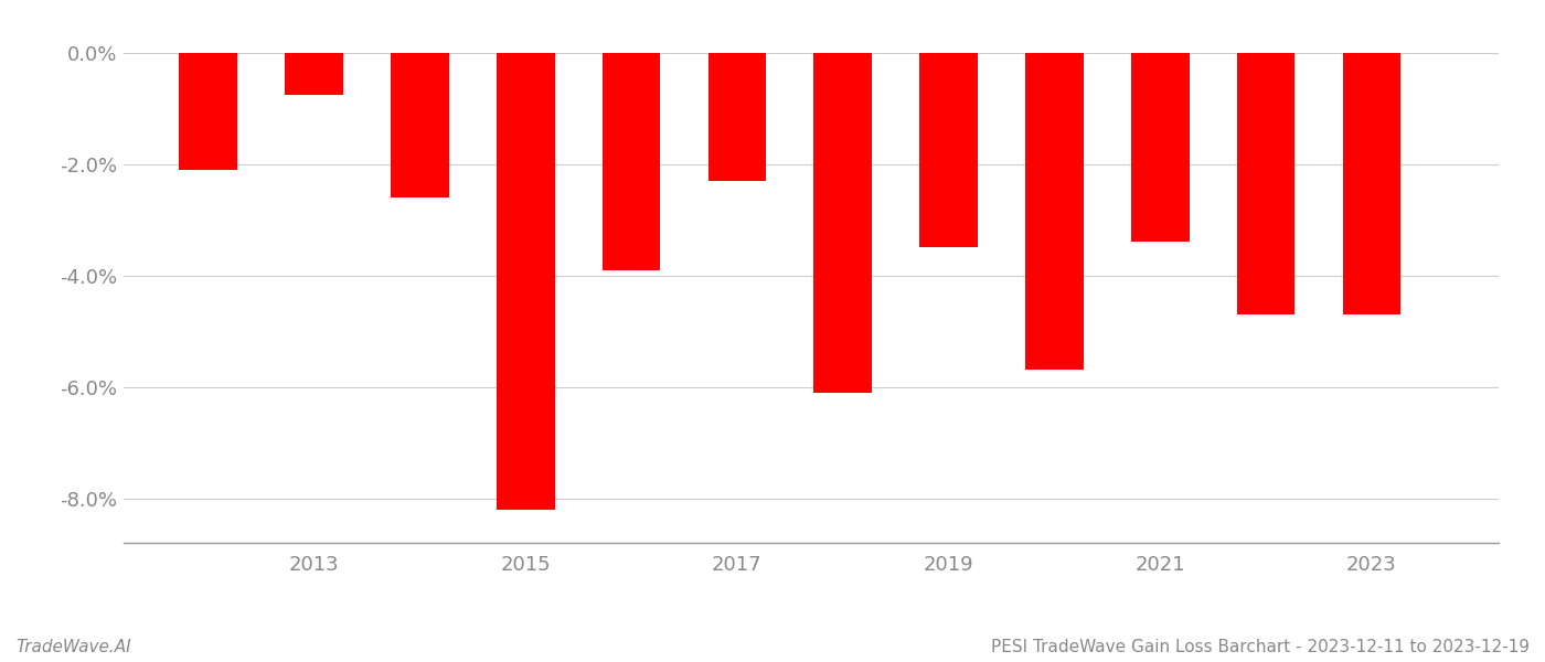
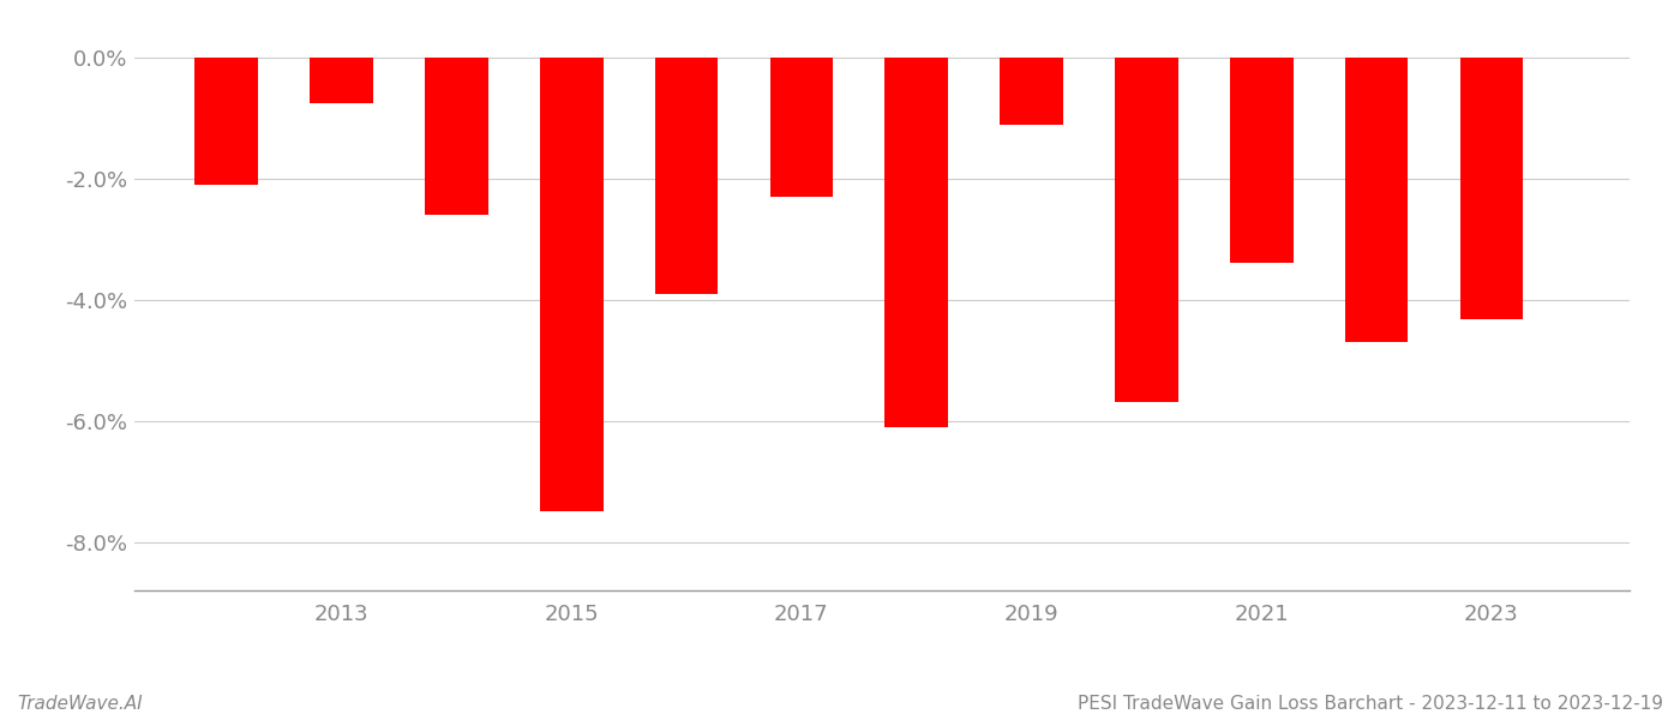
2015: -8.20% -> -7.50%
2019: -3.50% -> -1.12%
2023: -4.70% -> -4.32%
